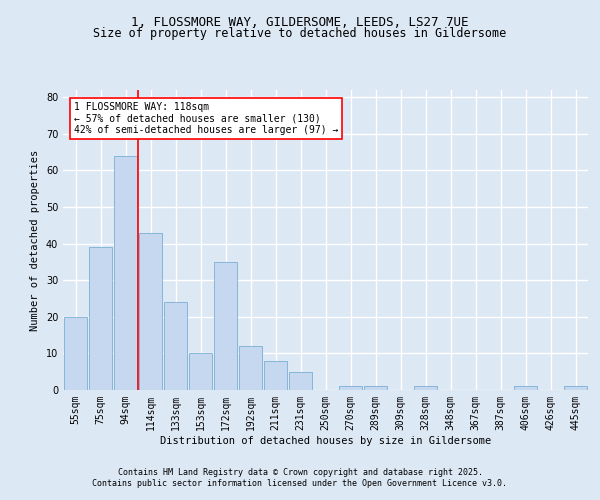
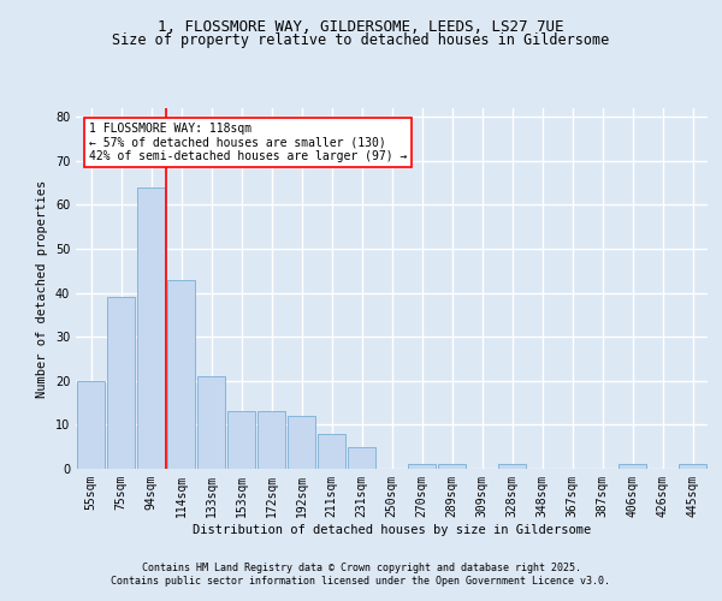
133sqm: 24 -> 21
153sqm: 10 -> 13
172sqm: 35 -> 13
